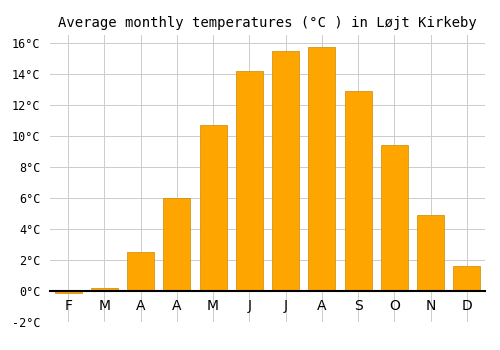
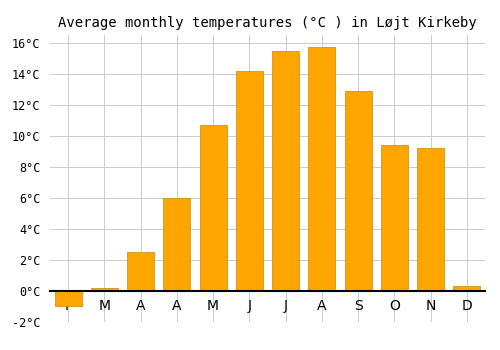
F: -0.1°C -> -1.0°C
N: 4.9°C -> 9.2°C
D: 1.6°C -> 0.3°C
